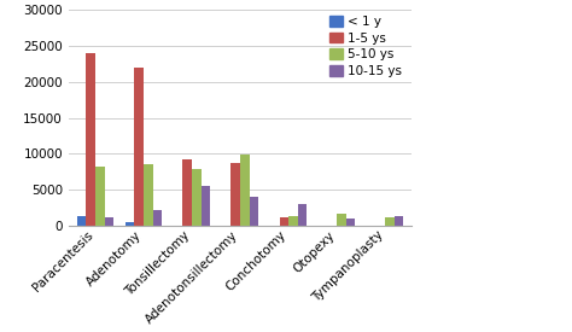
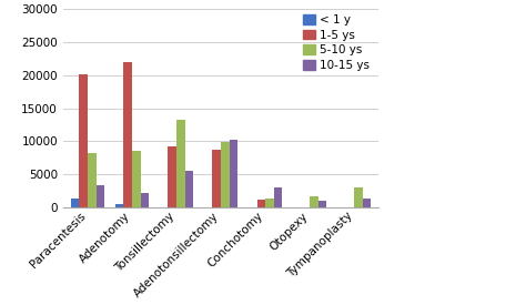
1-5 ys/Paracentesis: 24000 -> 20200
10-15 ys/Paracentesis: 1100 -> 3400
5-10 ys/Tonsillectomy: 7900 -> 13200
10-15 ys/Adenotonsillectomy: 4000 -> 10200
5-10 ys/Tympanoplasty: 1100 -> 3000
